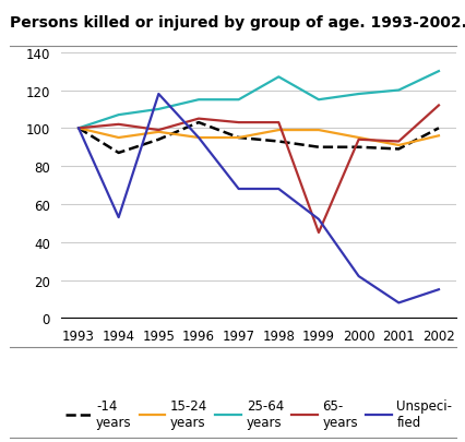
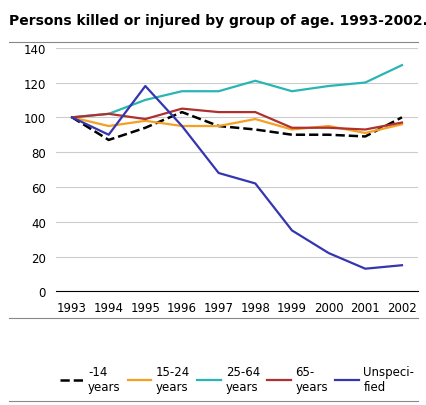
25-64 years/1994: 107 -> 102
Unspeci- fied/1994: 53 -> 90
25-64 years/1998: 127 -> 121
Unspeci- fied/1998: 68 -> 62
15-24 years/1999: 99 -> 93
65- years/1999: 45 -> 94
Unspeci- fied/1999: 52 -> 35
Unspeci- fied/2001: 8 -> 13
65- years/2002: 112 -> 97
